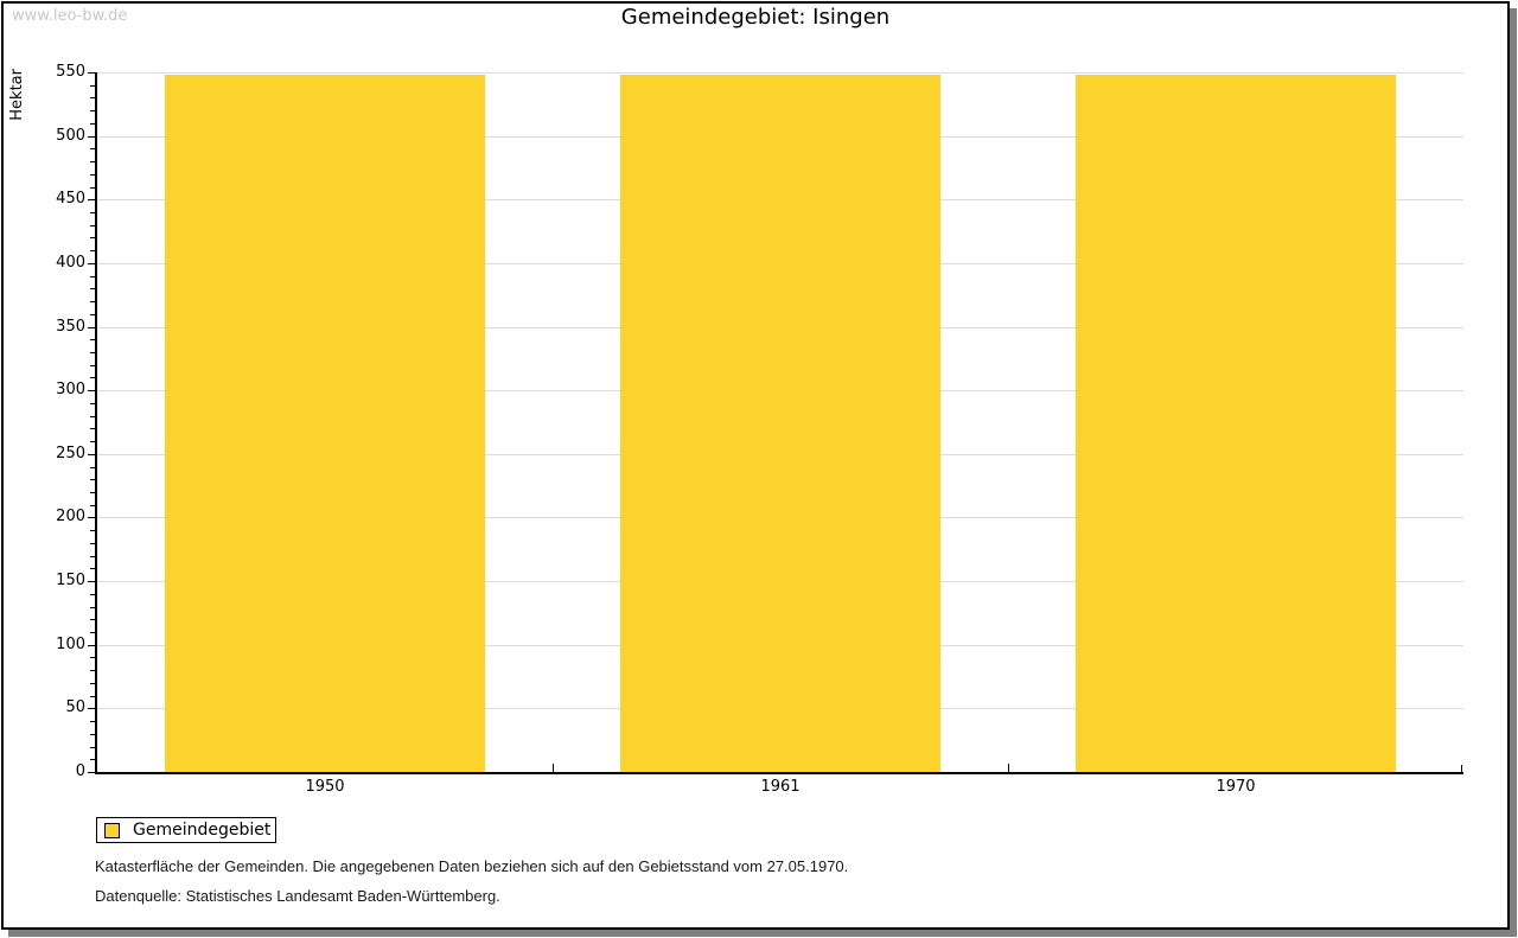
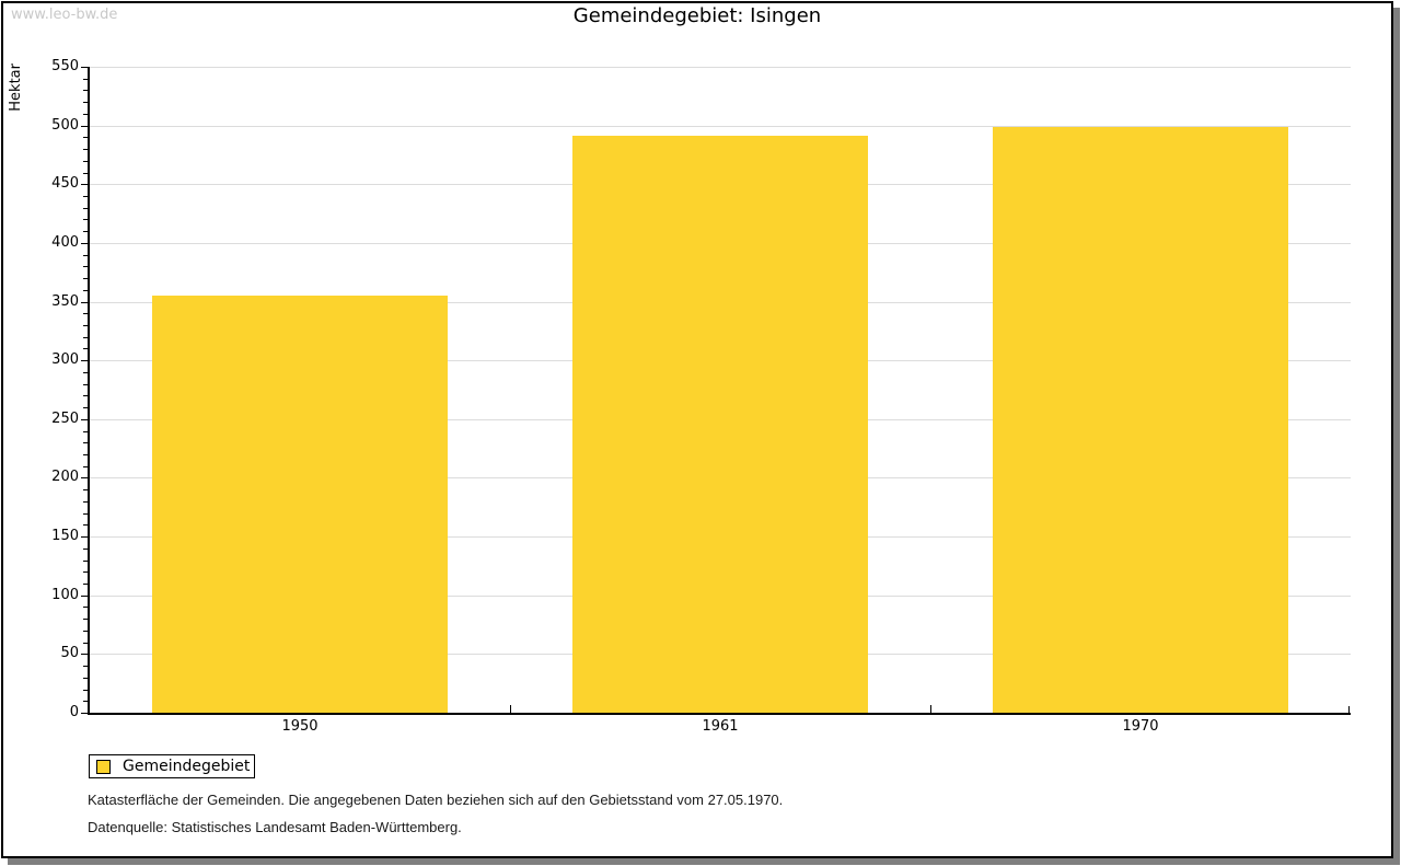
1950: 548 -> 355
1961: 548 -> 491
1970: 548 -> 499
